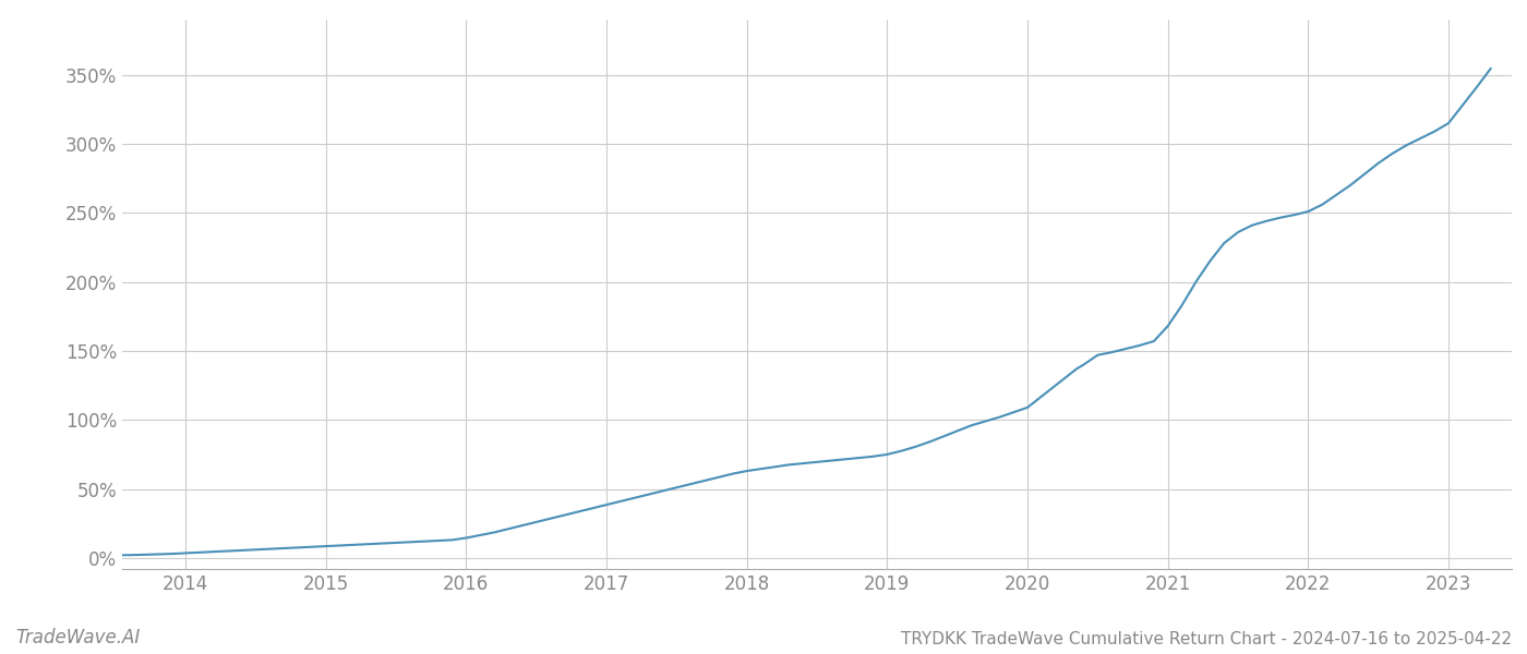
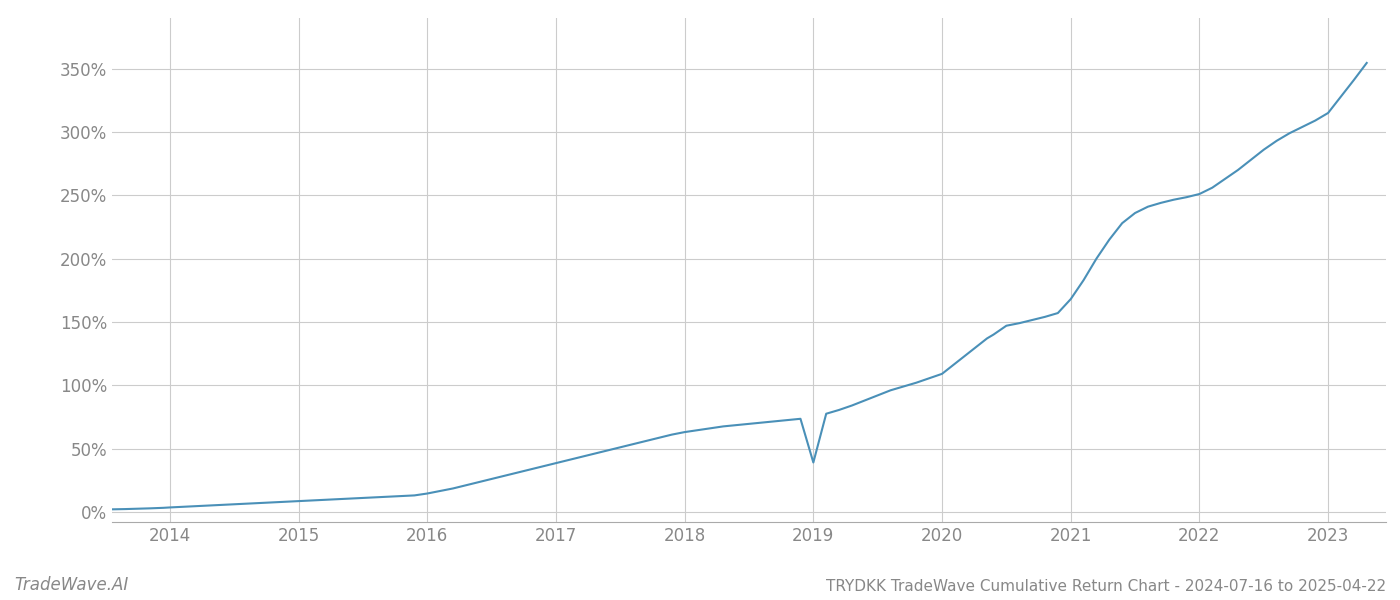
2019: 75% -> 39%
